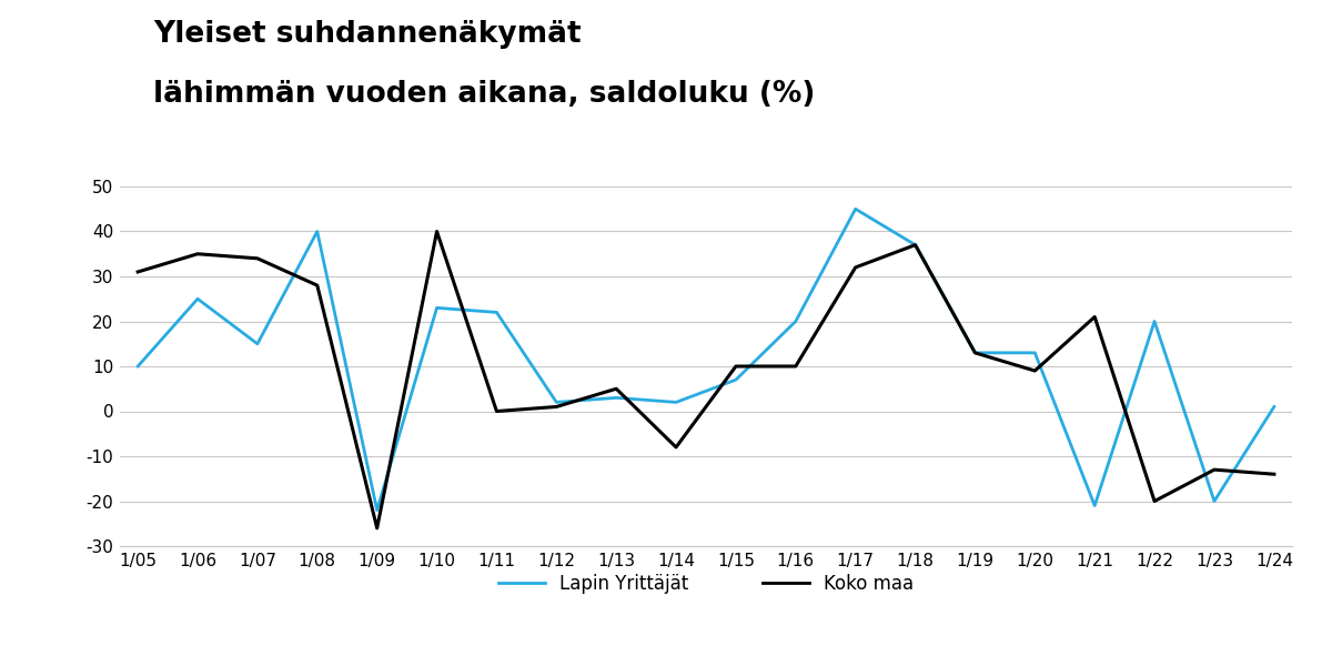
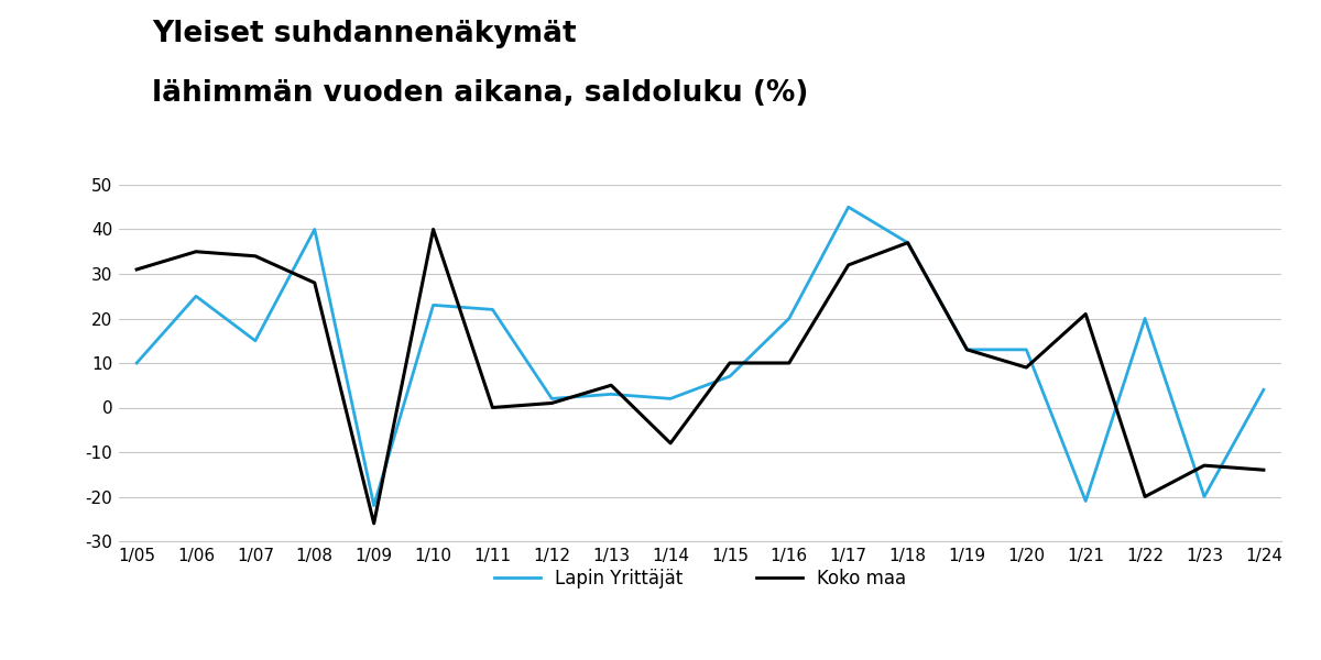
Lapin Yrittäjät/1/24: 1 -> 4
